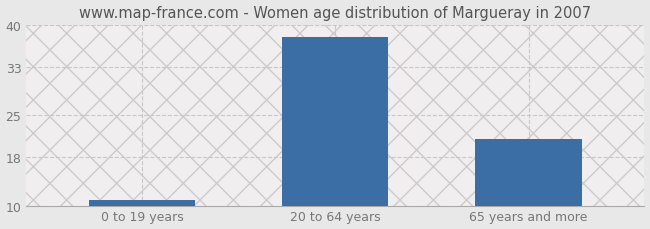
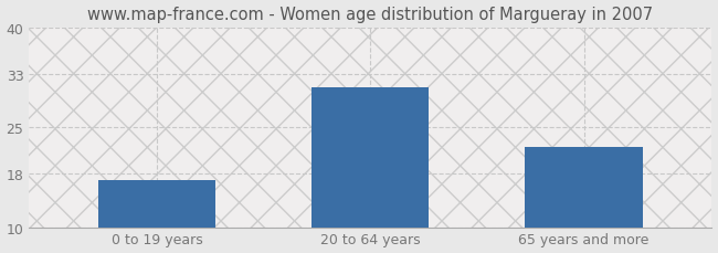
0 to 19 years: 11 -> 17
20 to 64 years: 38 -> 31
65 years and more: 21 -> 22
